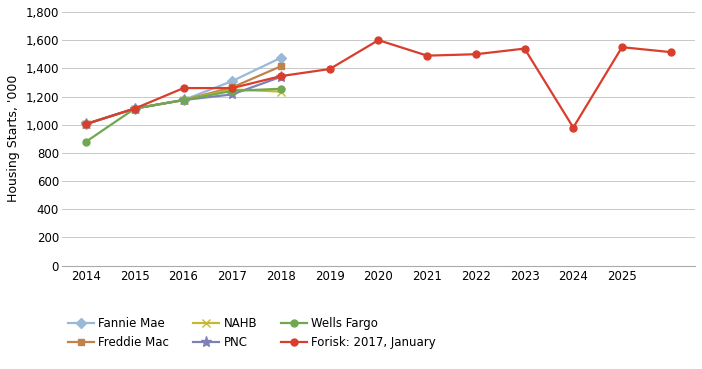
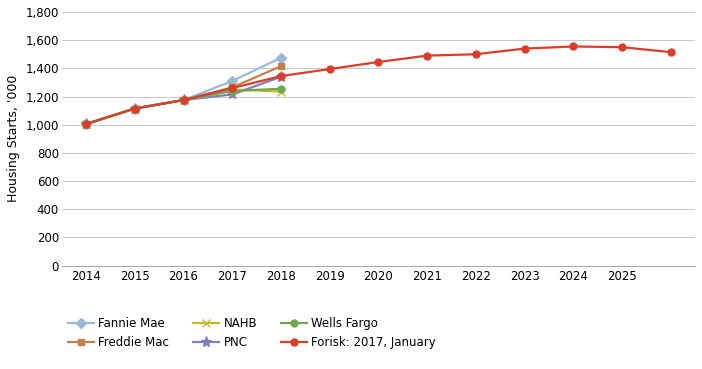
Wells Fargo/2014: 880 -> 1,000
Forisk: 2017, January/2016: 1,260 -> 1,180
Forisk: 2017, January/2020: 1,600 -> 1,440
Forisk: 2017, January/2024: 980 -> 1,560
